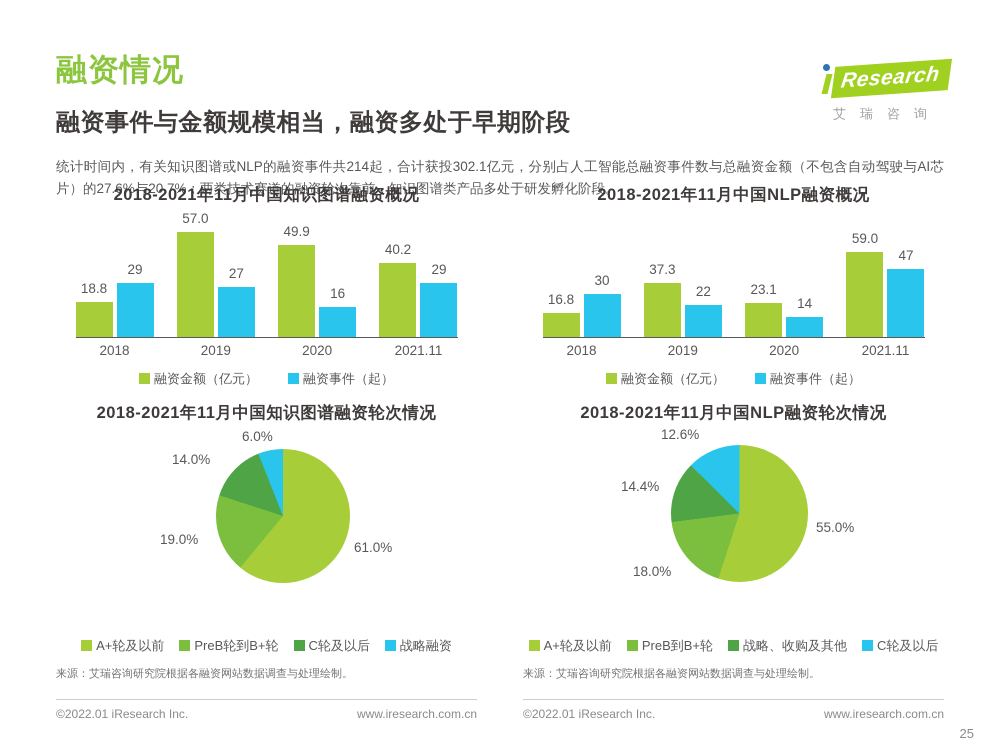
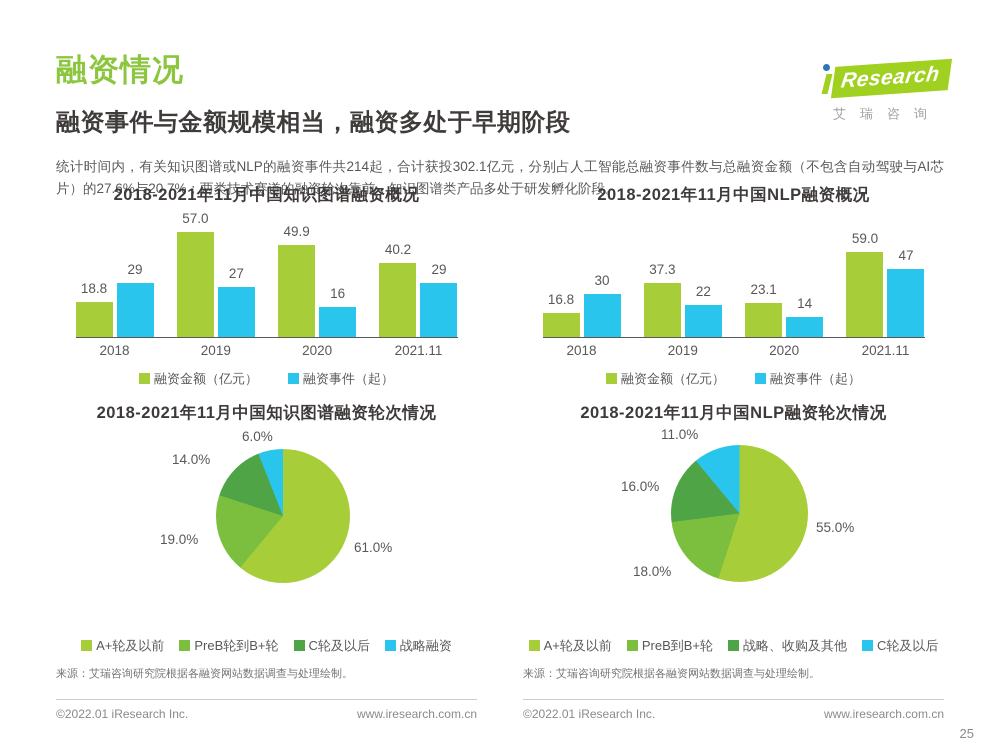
2018-2021年11月中国NLP融资轮次情况/战略、收购及其他: 14.4% -> 16.0%
2018-2021年11月中国NLP融资轮次情况/C轮及以后: 12.6% -> 11.0%
